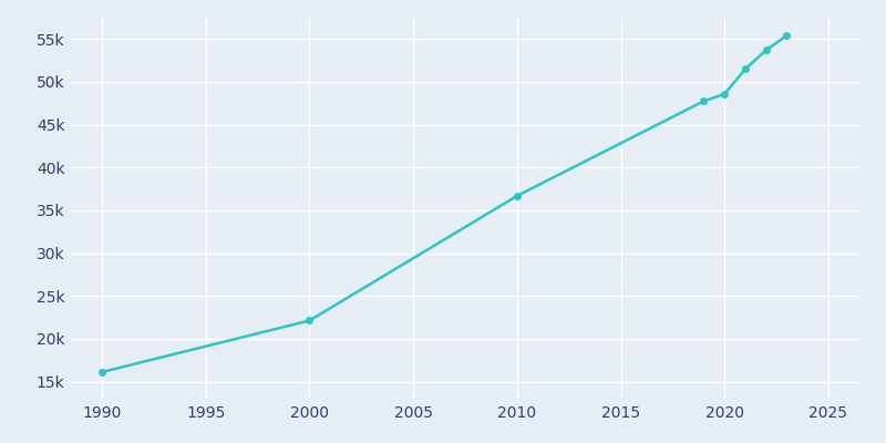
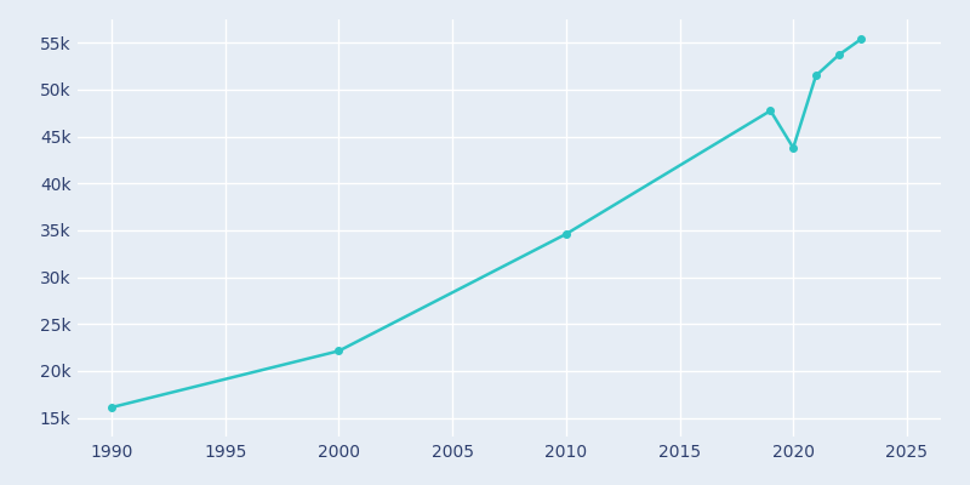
2010: 36.7k -> 34.6k
2020: 48.6k -> 43.8k
